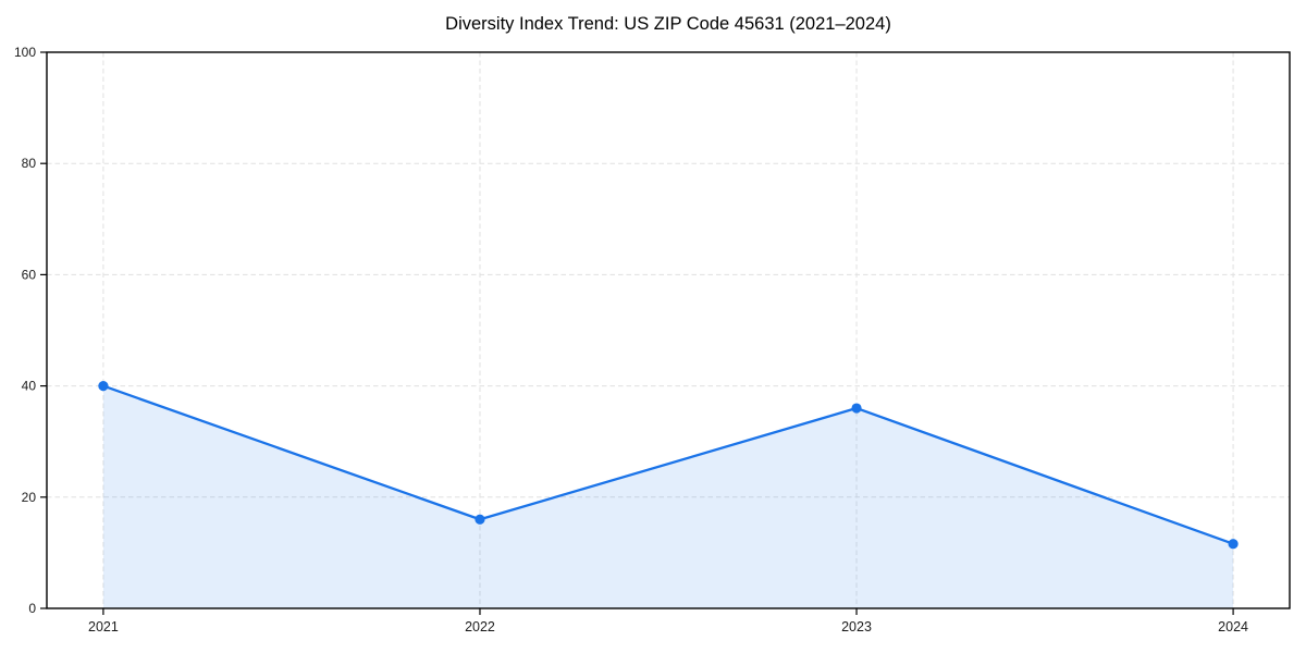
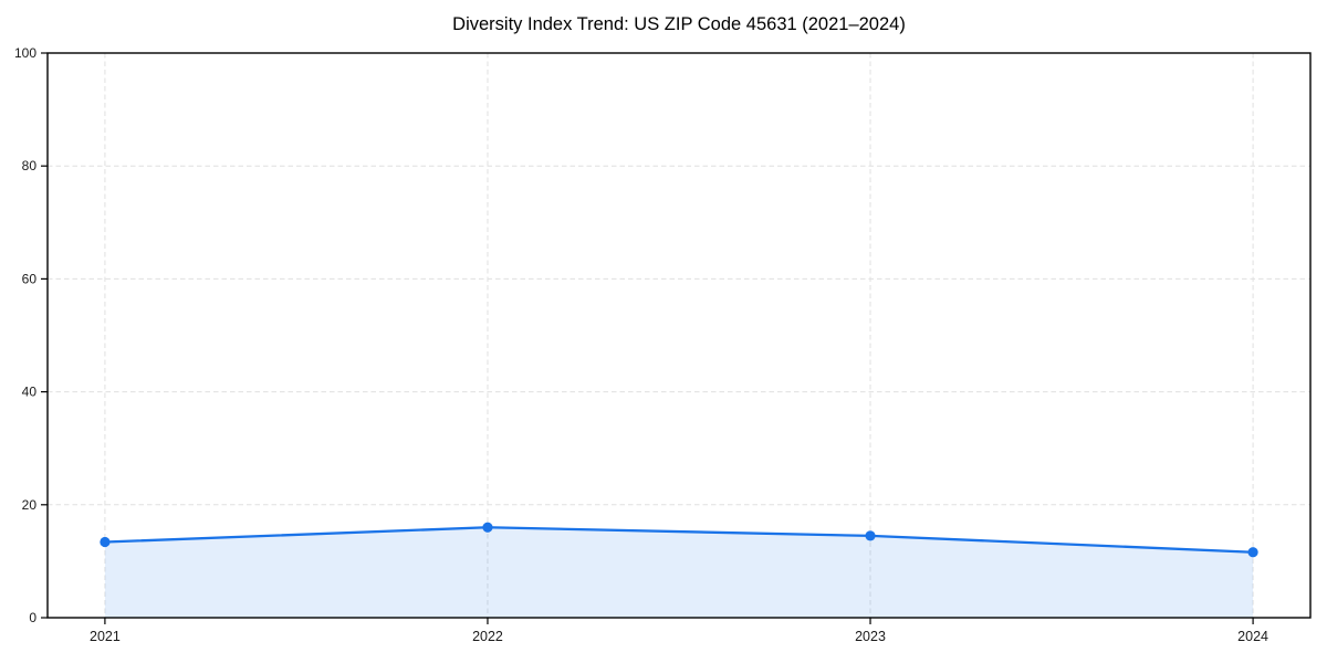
2021: 40 -> 13
2023: 36 -> 14
